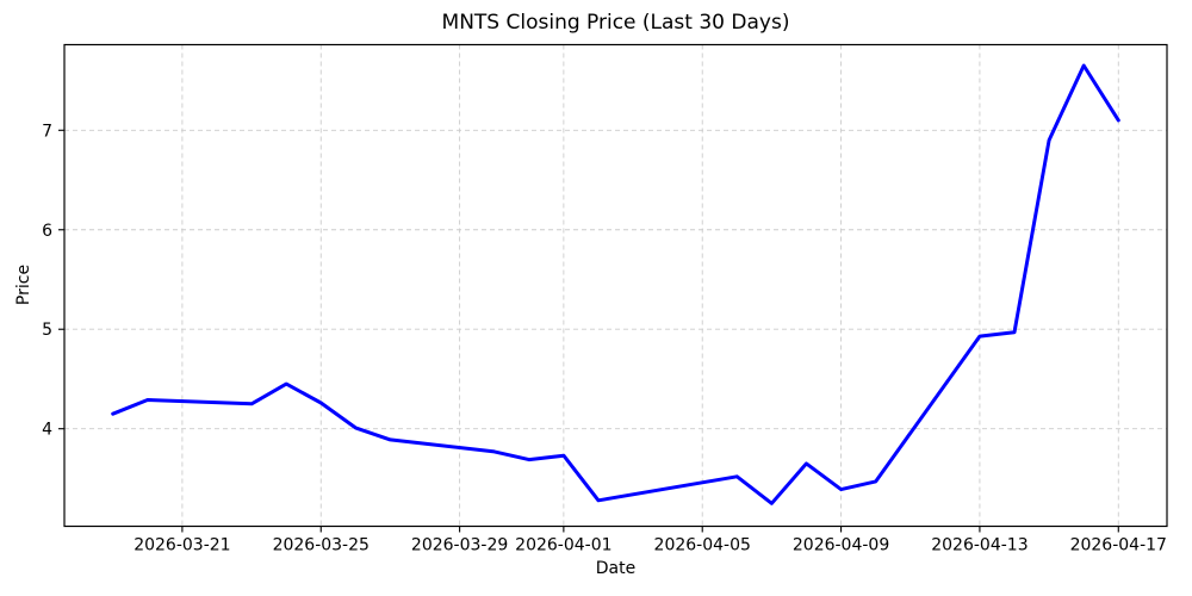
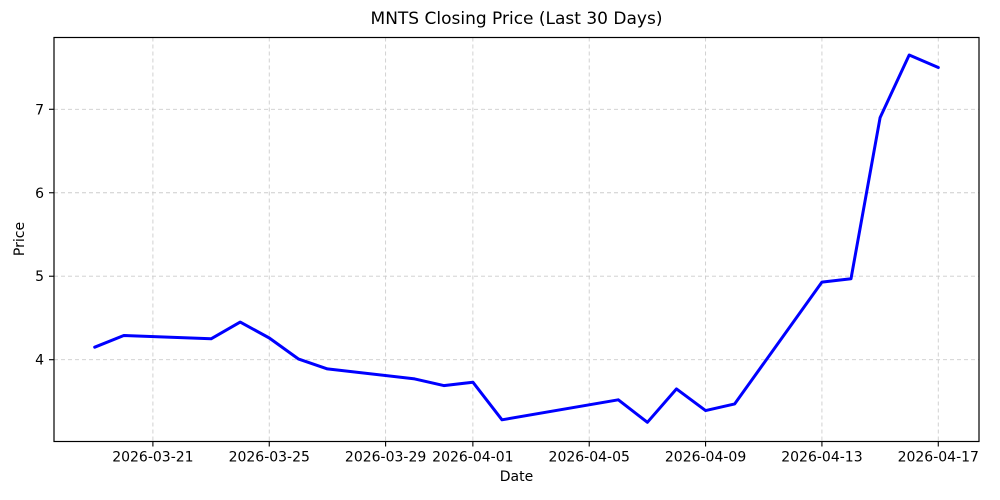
2026-04-17: 7.1 -> 7.5
